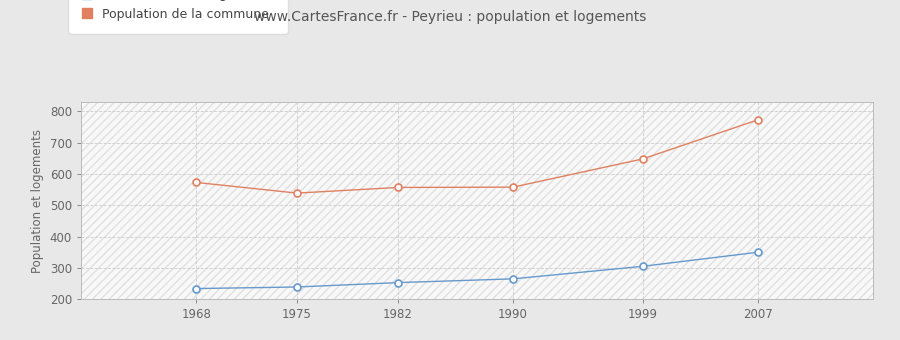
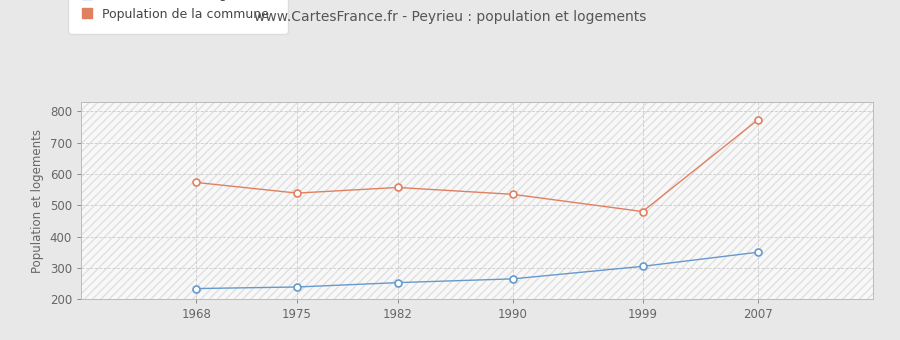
Population de la commune/1990: 558 -> 535
Population de la commune/1999: 648 -> 480
